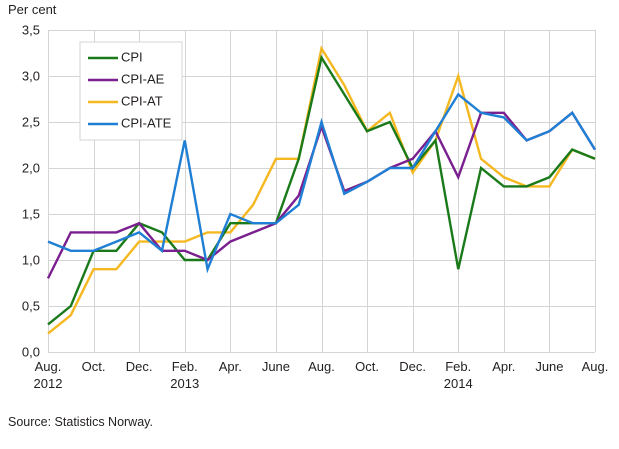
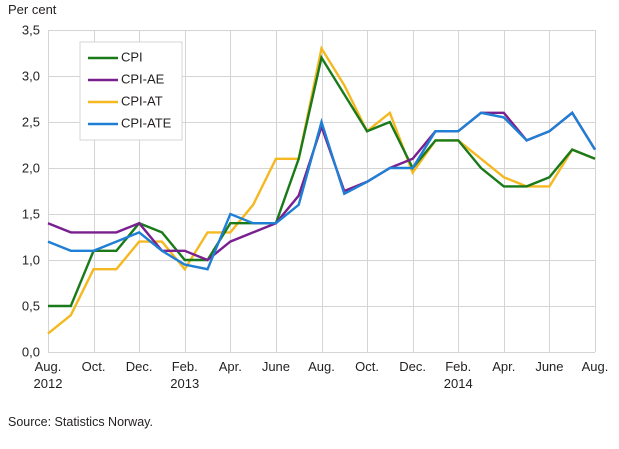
CPI/Aug. 2012: 0,3 -> 0,5
CPI-AE/Aug. 2012: 0,8 -> 1,4
CPI-AT/Feb. 2013: 1,2 -> 0,9
CPI-ATE/Feb. 2013: 2,3 -> 0,9
CPI/Feb. 2014: 0,9 -> 2,3
CPI-AE/Feb. 2014: 1,9 -> 2,4
CPI-AT/Feb. 2014: 3,0 -> 2,3
CPI-ATE/Feb. 2014: 2,8 -> 2,4
